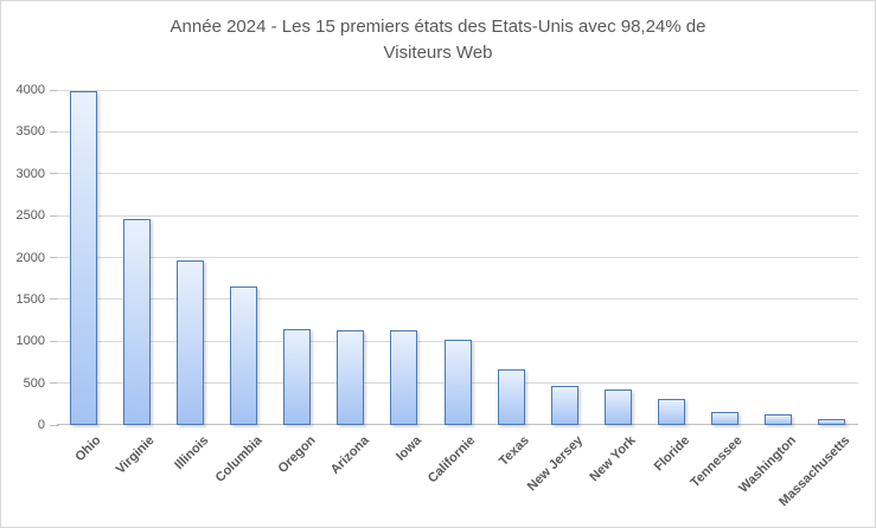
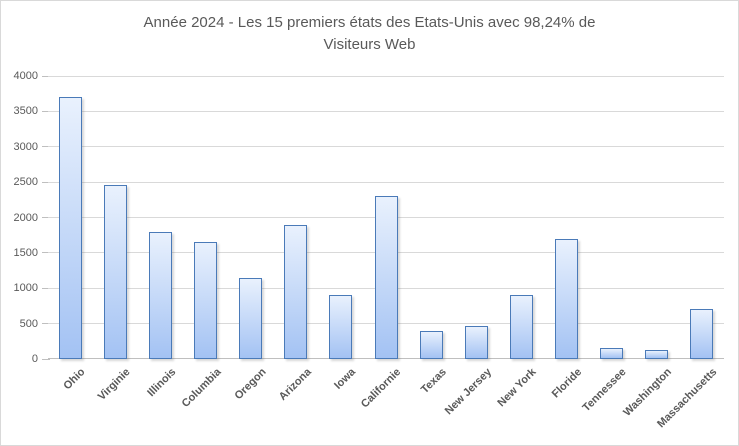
Ohio: 4000 -> 3700
Illinois: 2000 -> 1800
Arizona: 1100 -> 1900
Iowa: 1100 -> 900
Californie: 1000 -> 2300
Texas: 700 -> 400
New York: 400 -> 900
Floride: 300 -> 1700
Massachusetts: 100 -> 700
